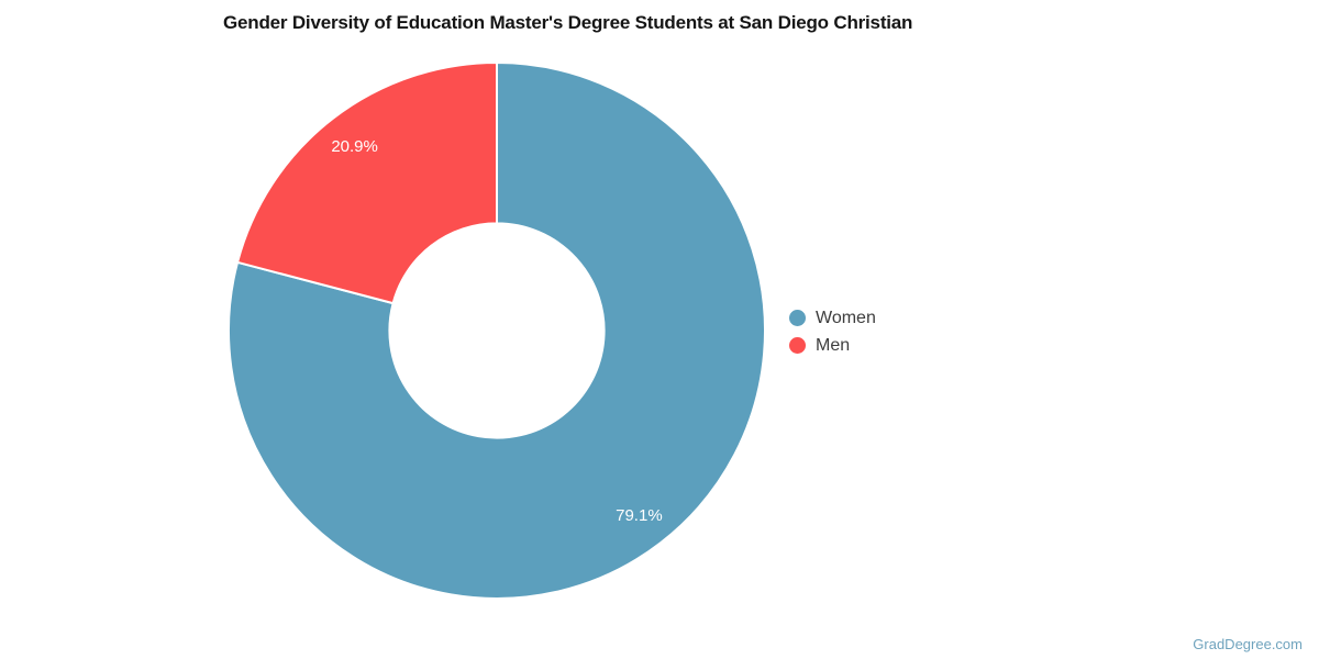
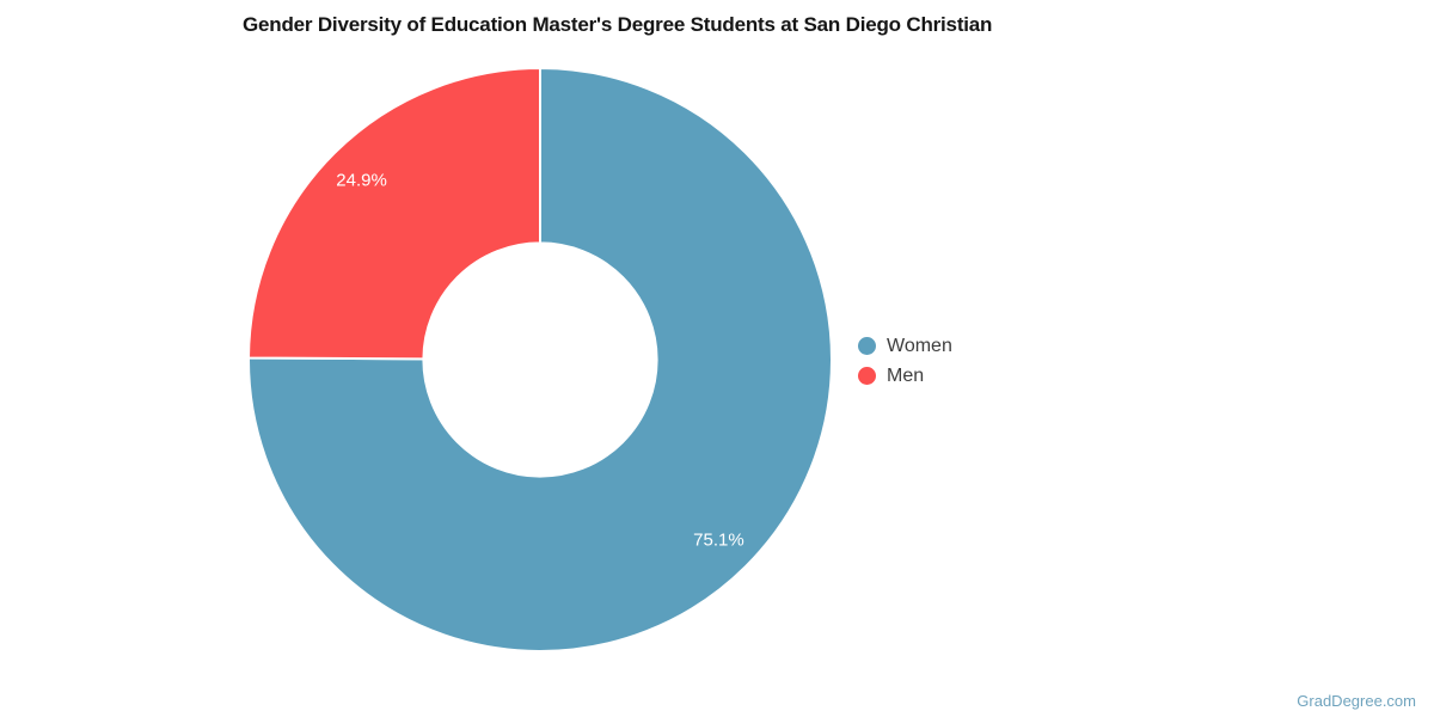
Women: 79.1% -> 75.1%
Men: 20.9% -> 24.9%
